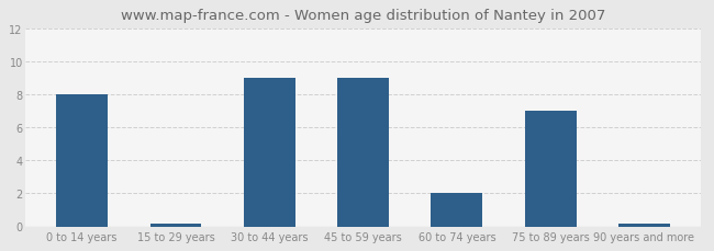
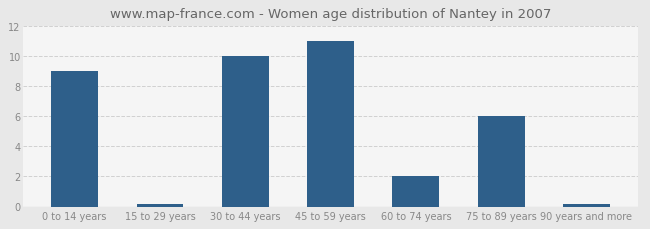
0 to 14 years: 8.0 -> 9.0
30 to 44 years: 9.0 -> 10.0
45 to 59 years: 9.0 -> 11.0
75 to 89 years: 7.0 -> 6.0
